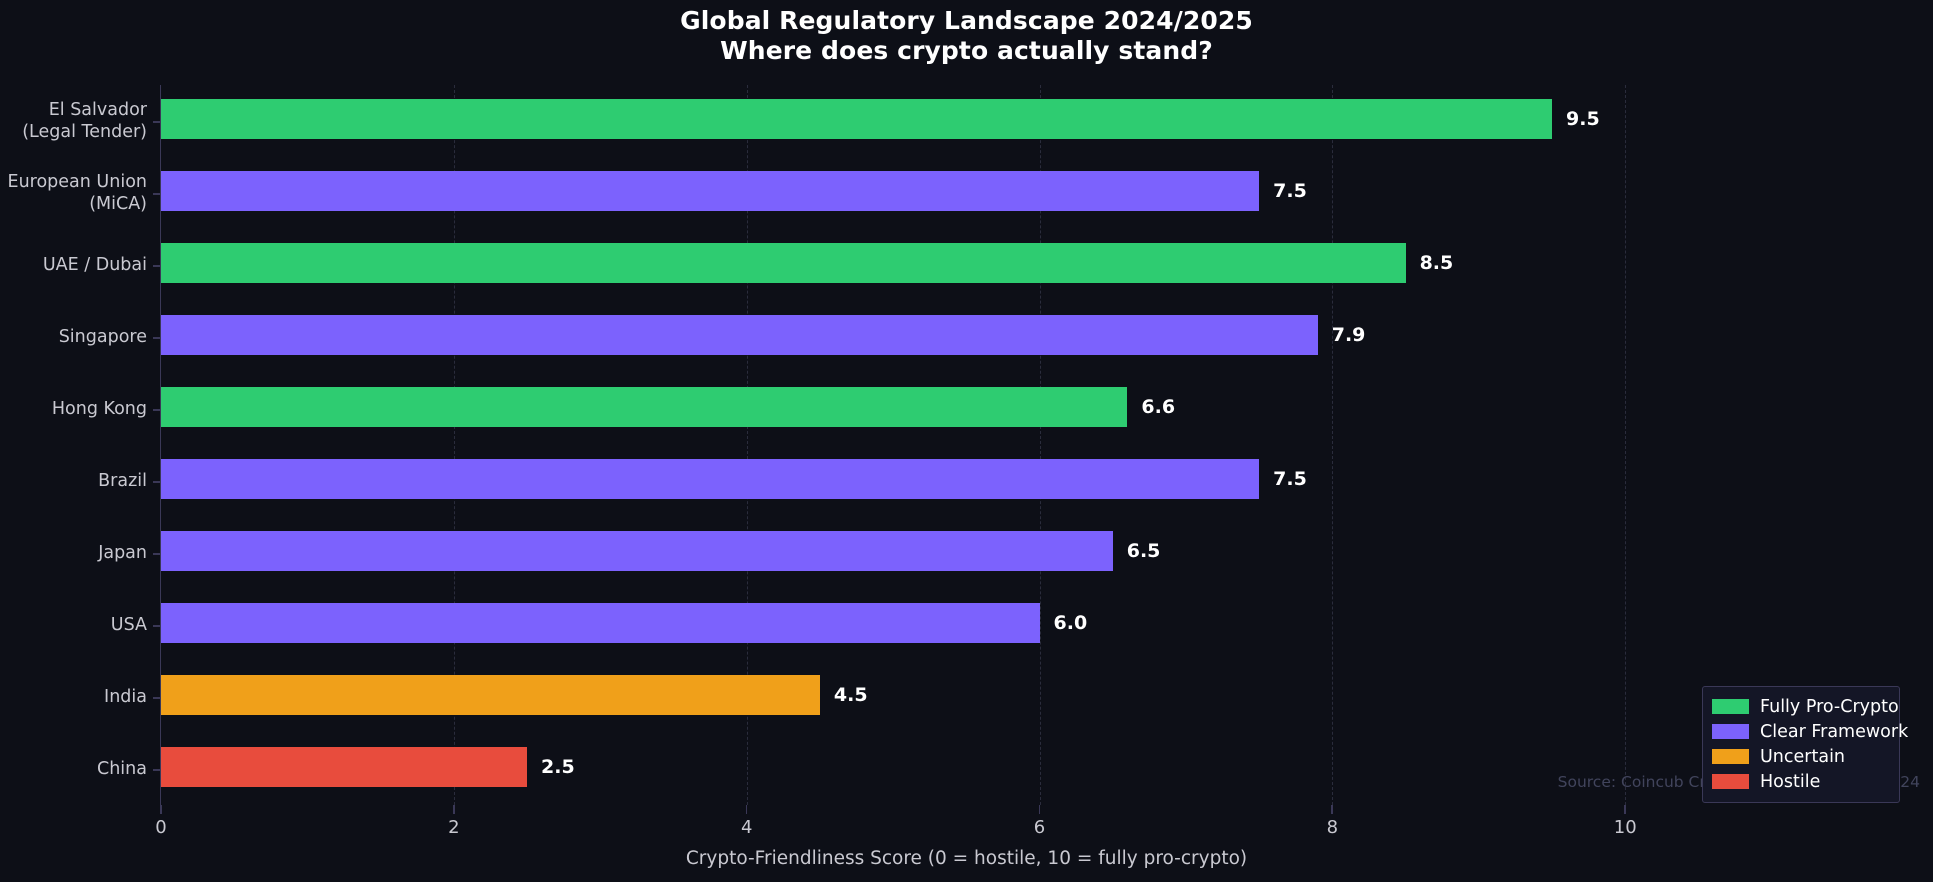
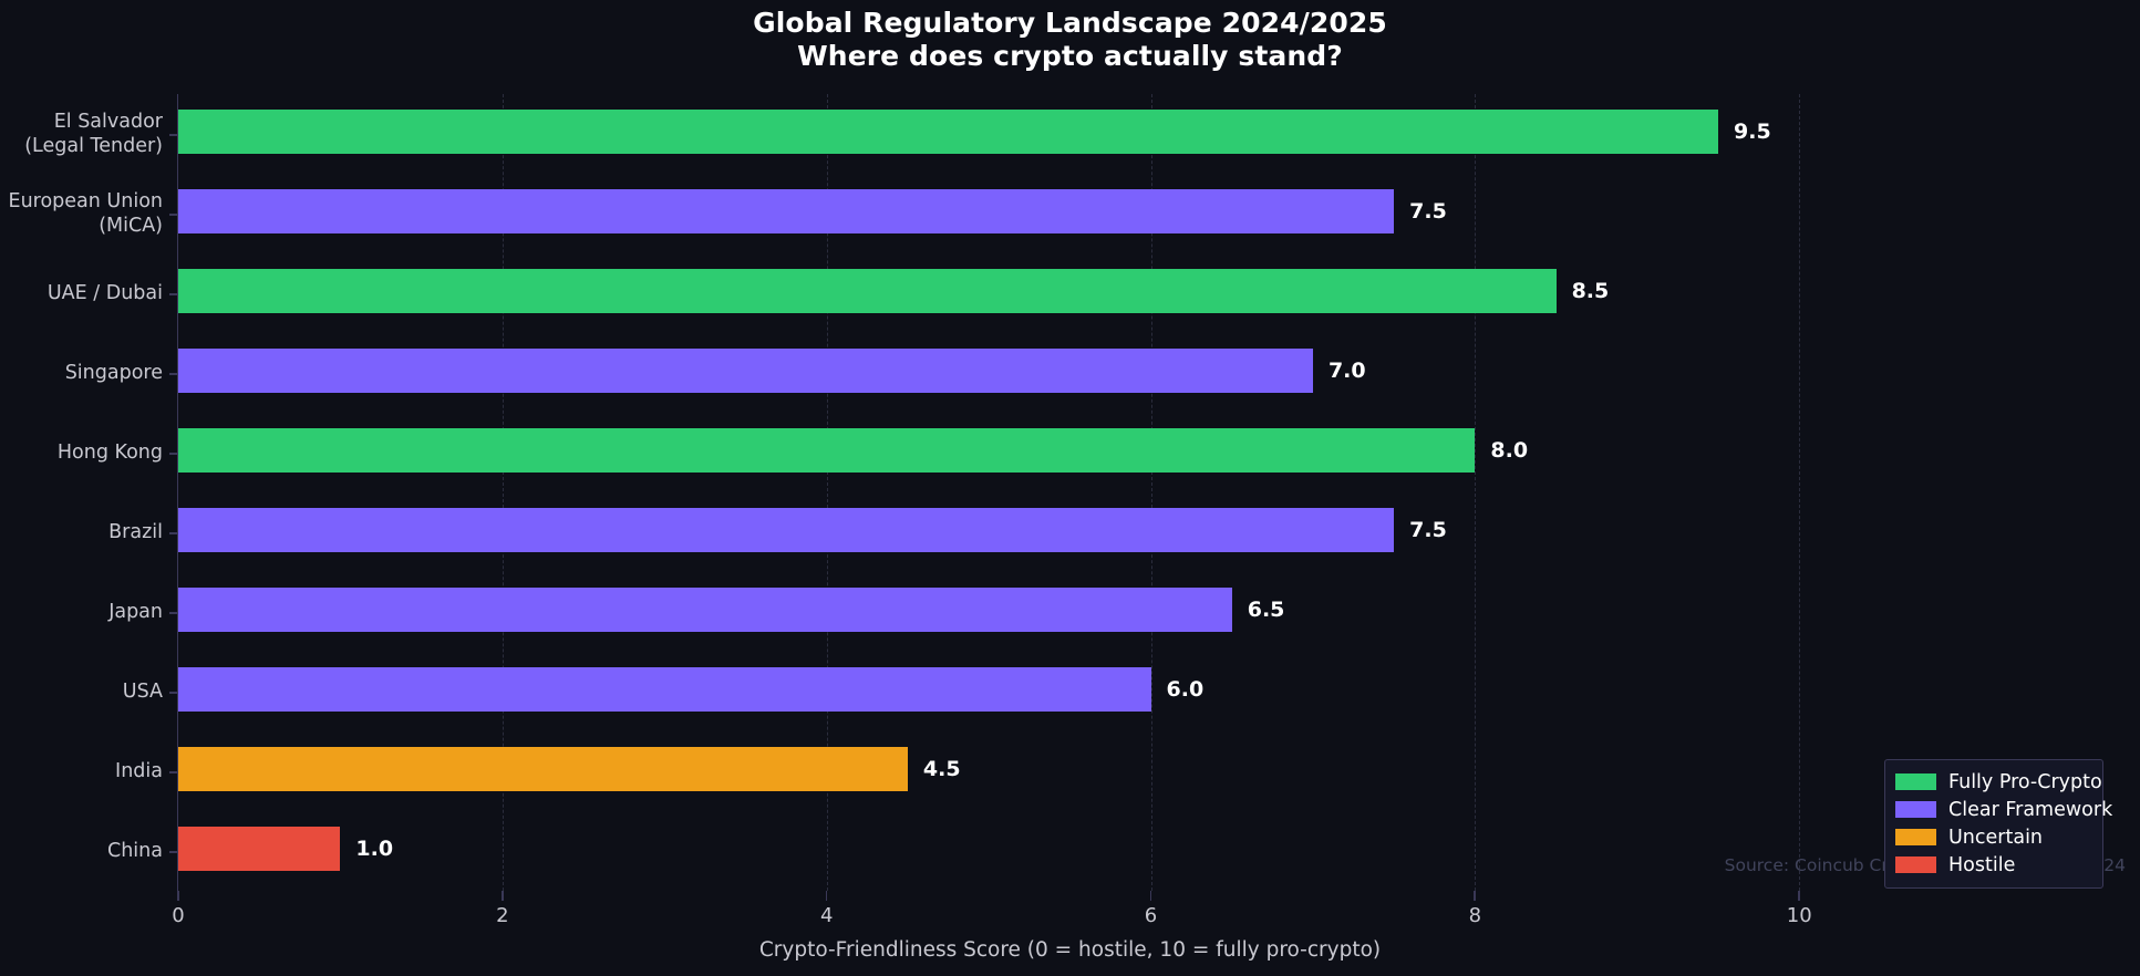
Singapore: 7.9 -> 7.0
Hong Kong: 6.6 -> 8.0
China: 2.5 -> 1.0
